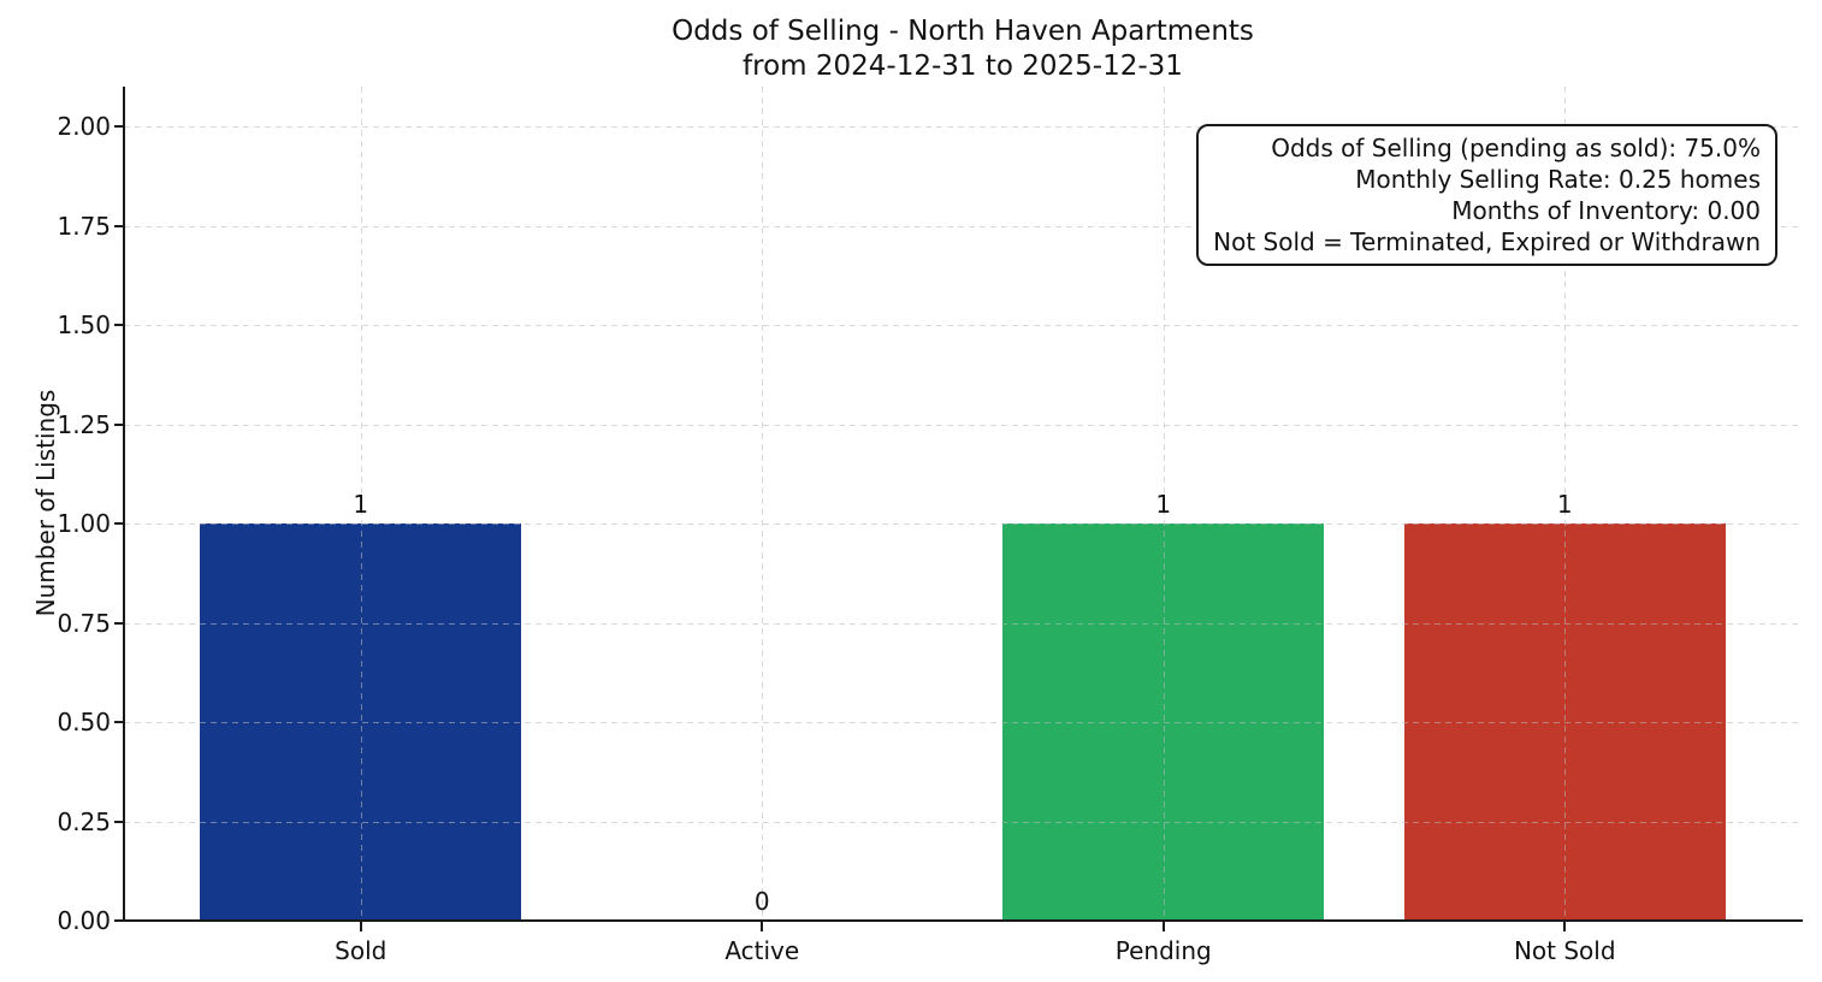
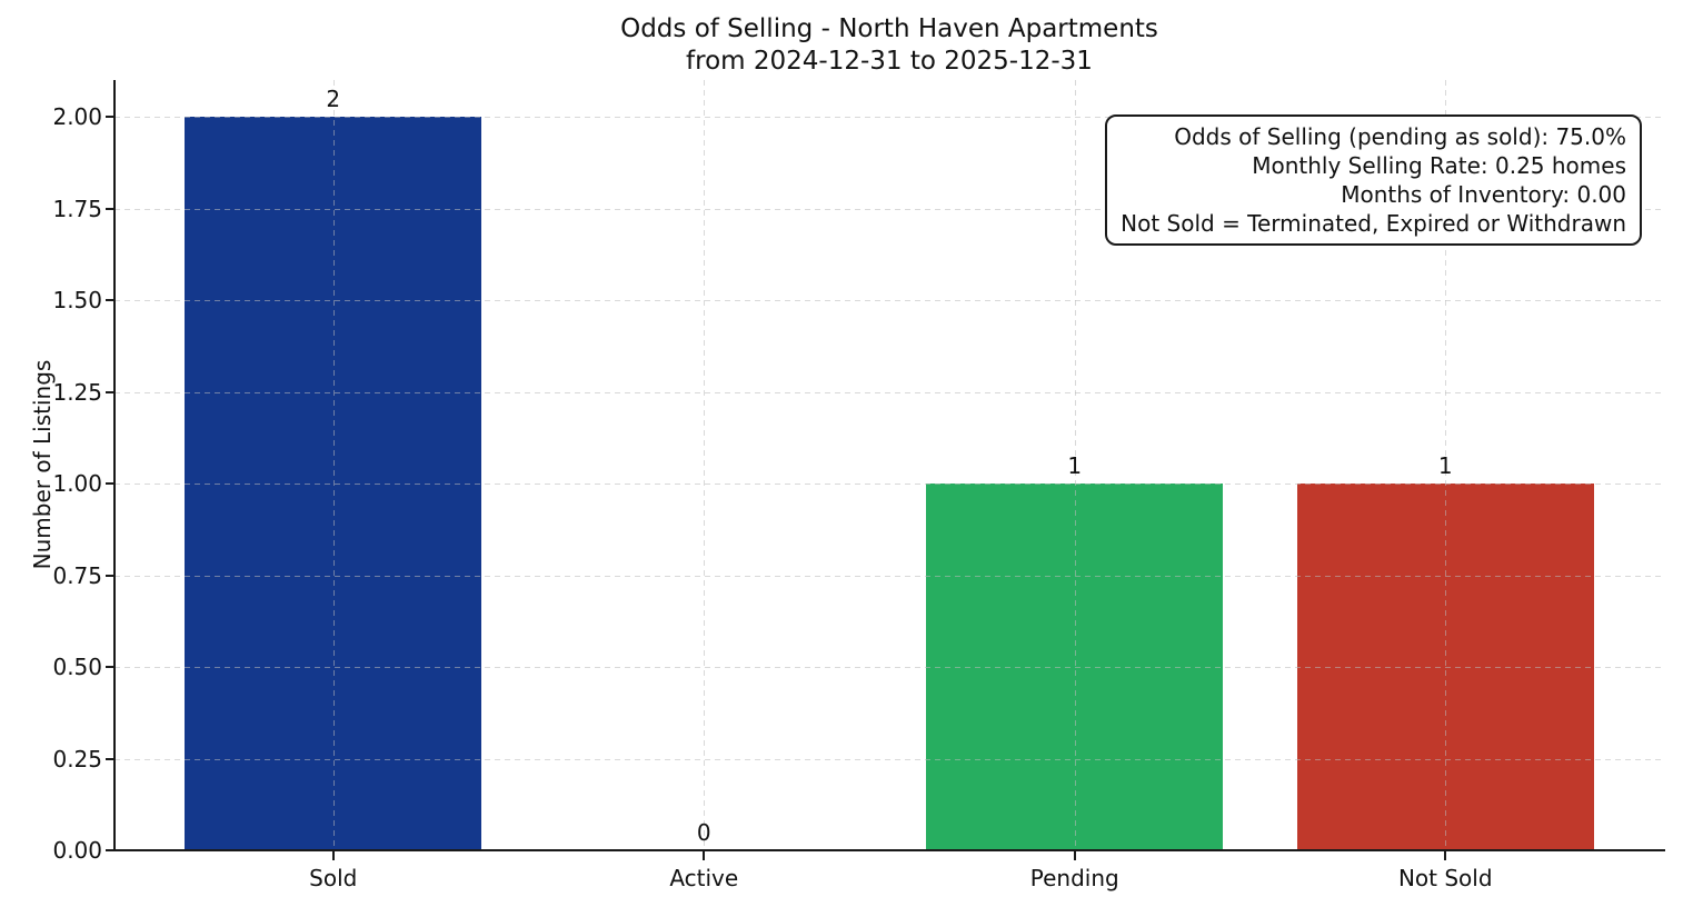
Sold: 1 -> 2
